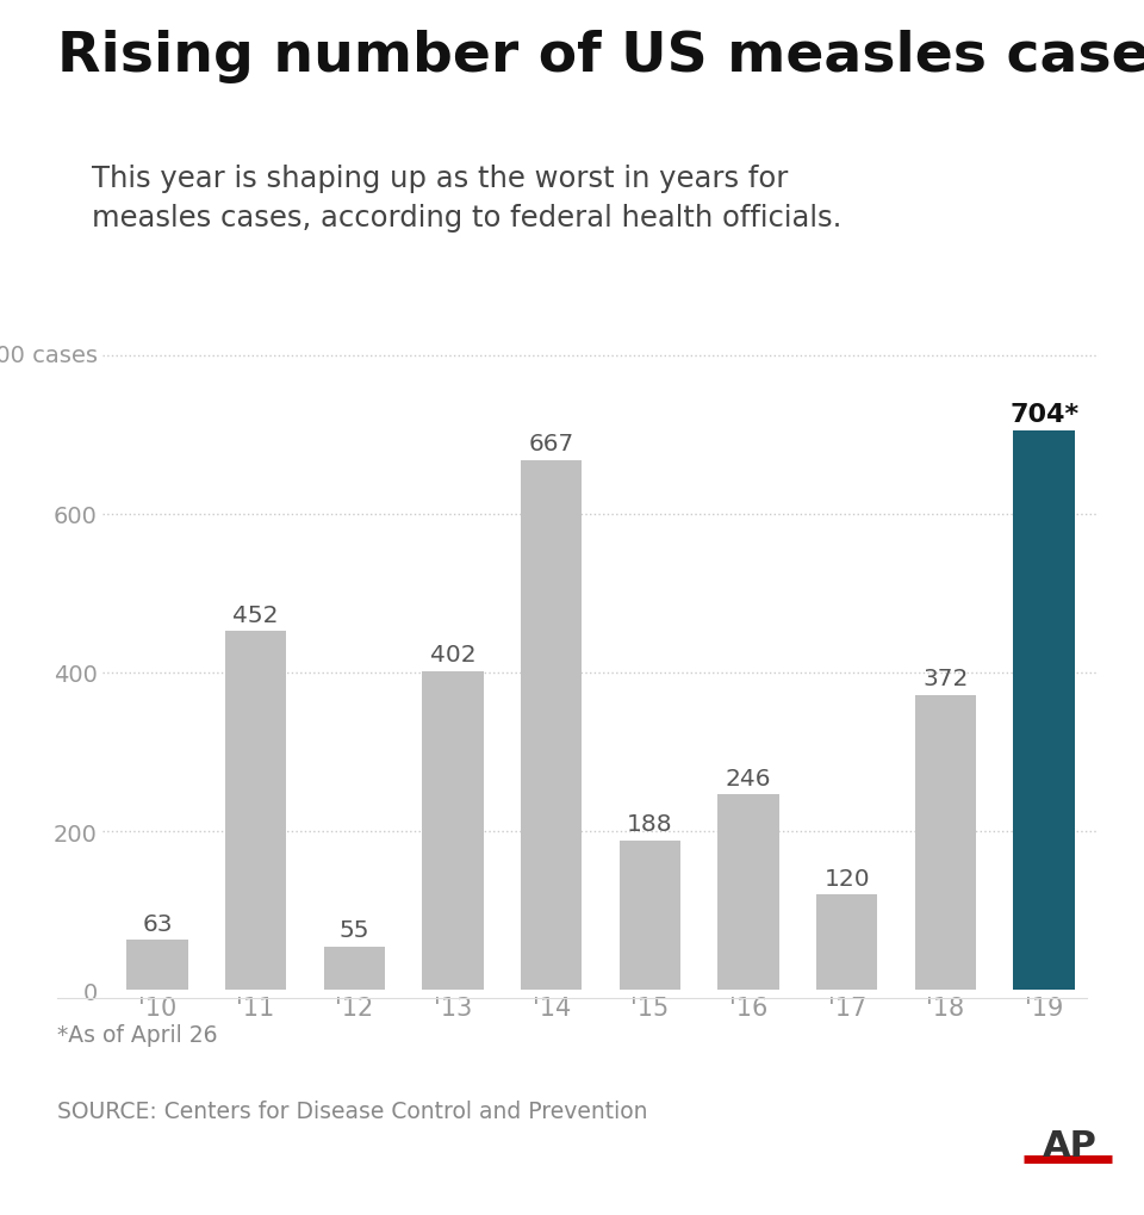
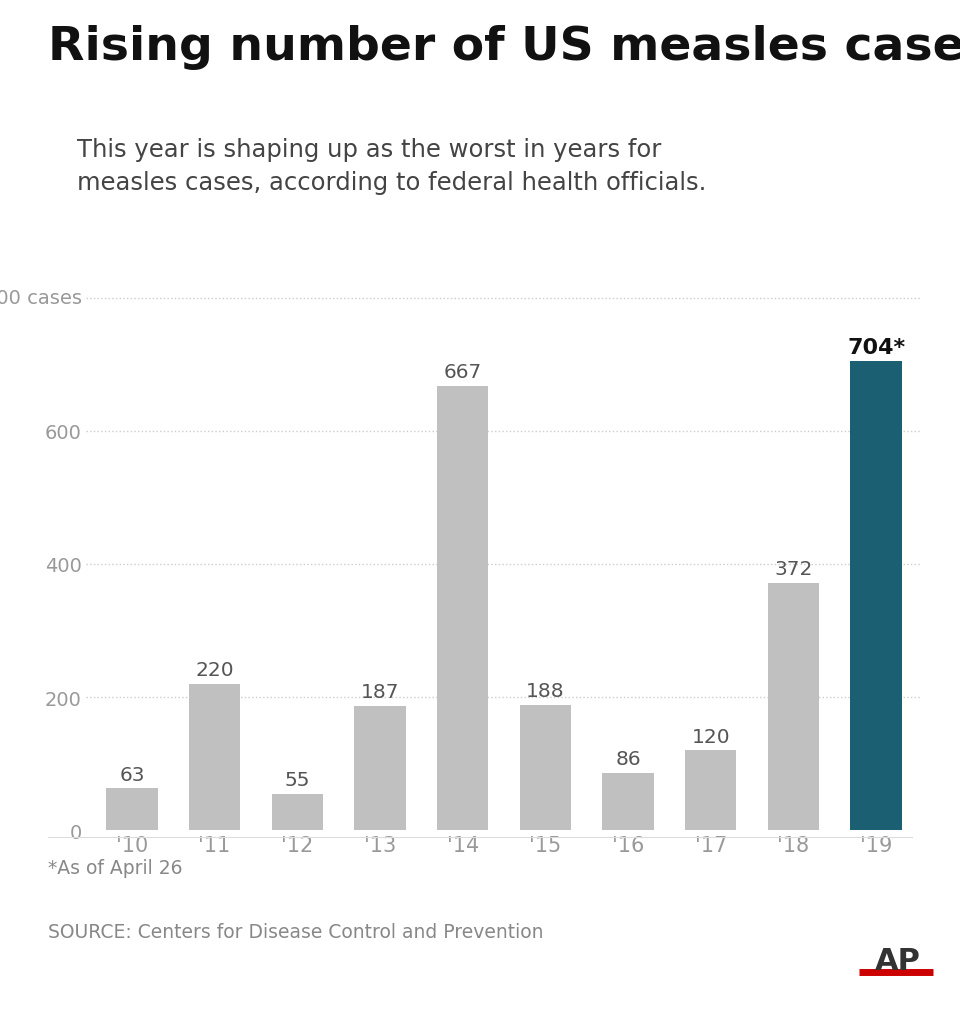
'11: 452 -> 220
'13: 402 -> 187
'16: 246 -> 86
